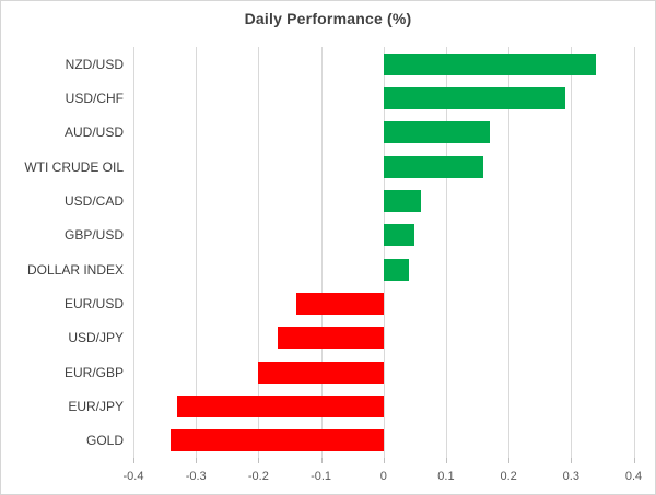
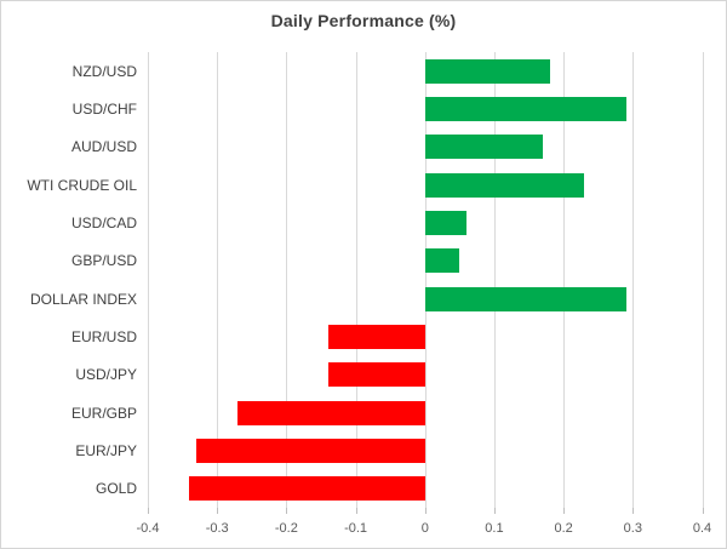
NZD/USD: 0.34 -> 0.18
WTI CRUDE OIL: 0.16 -> 0.23
DOLLAR INDEX: 0.04 -> 0.29
USD/JPY: -0.17 -> -0.14
EUR/GBP: -0.20 -> -0.27
